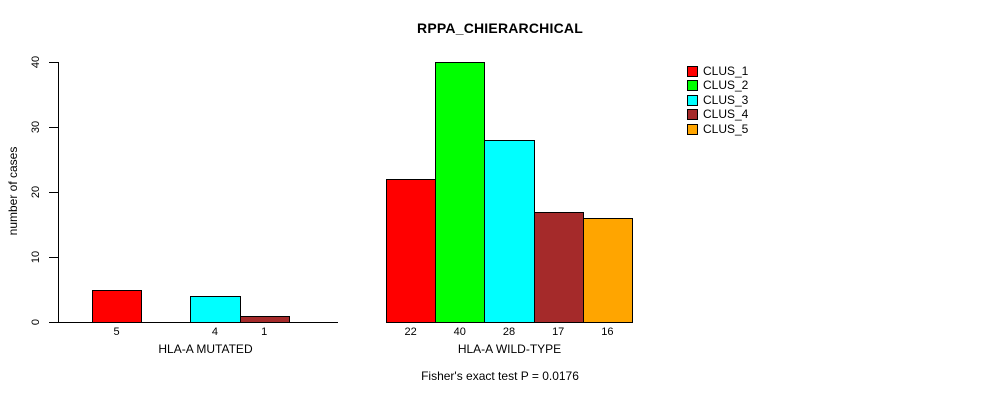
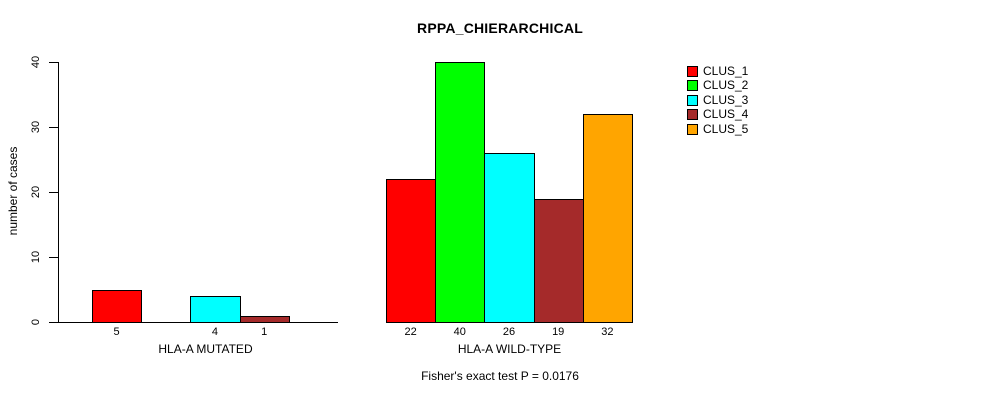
CLUS_3/HLA-A WILD-TYPE: 28 -> 26
CLUS_4/HLA-A WILD-TYPE: 17 -> 19
CLUS_5/HLA-A WILD-TYPE: 16 -> 32
